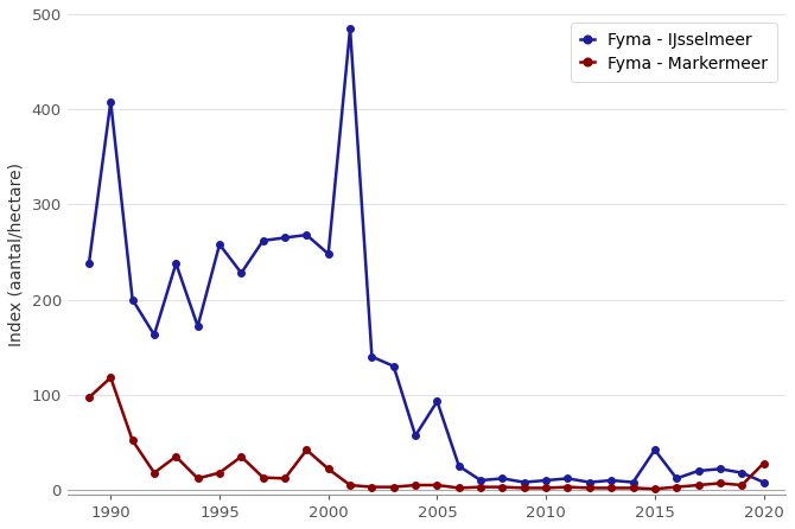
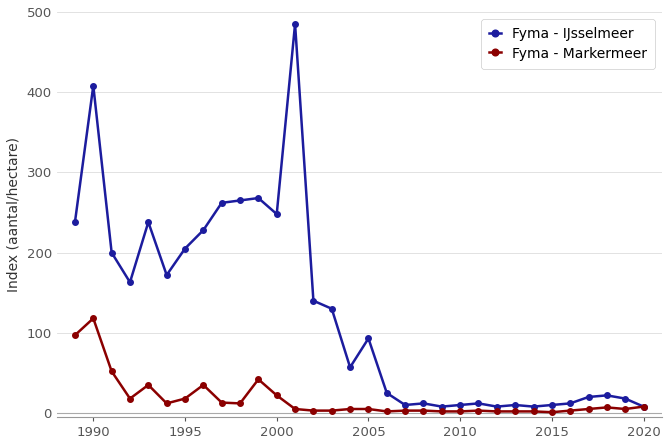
Fyma - IJsselmeer/1995: 258 -> 205
Fyma - IJsselmeer/2015: 42 -> 10
Fyma - Markermeer/2020: 28 -> 8
